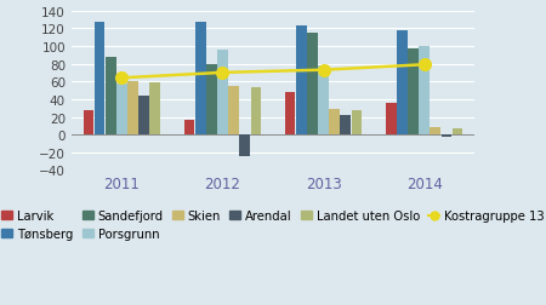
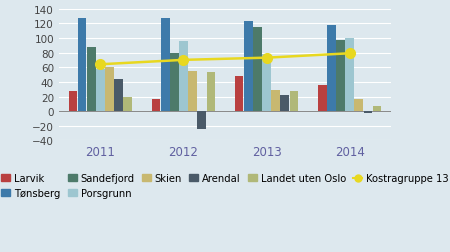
Landet uten Oslo/2011: 59 -> 20
Skien/2014: 8 -> 16
